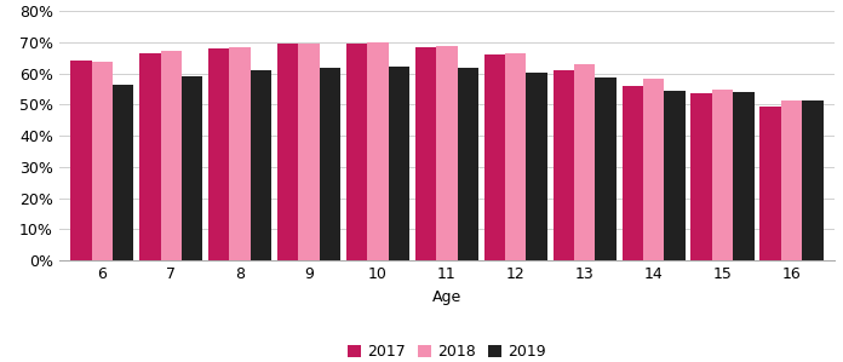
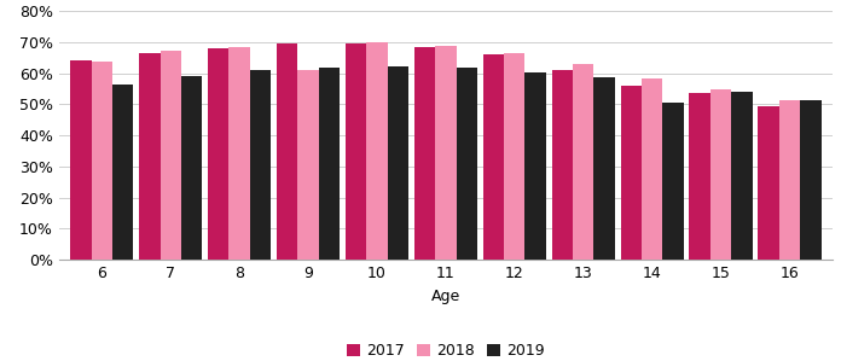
2018/9: 69.5% -> 61.0%
2019/14: 54.5% -> 50.5%
